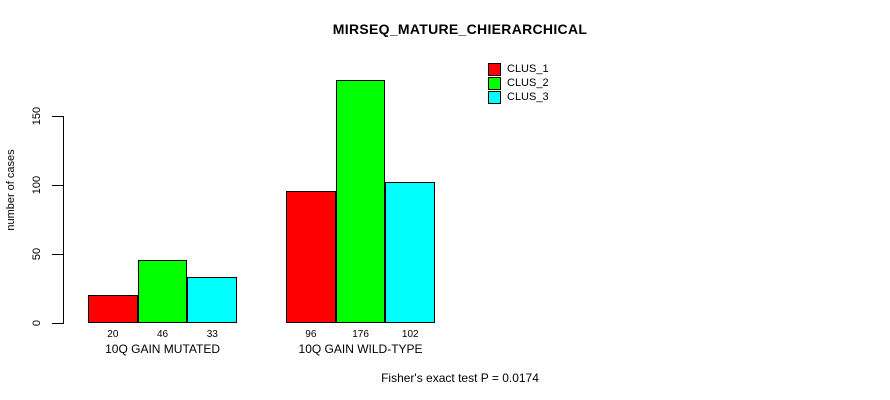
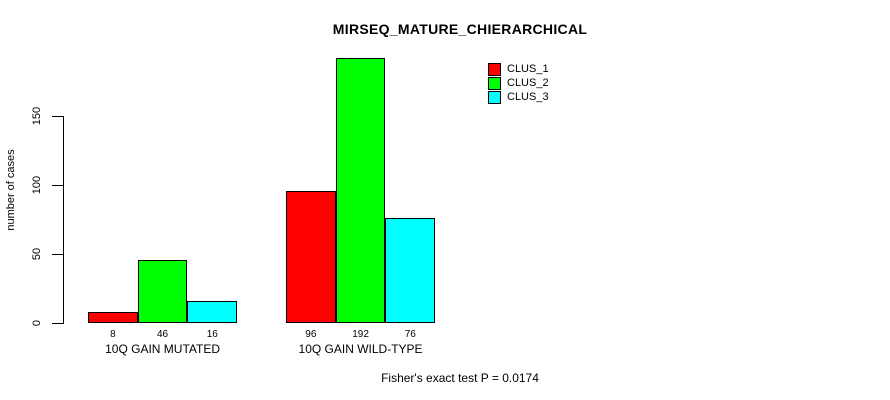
CLUS_1/10Q GAIN MUTATED: 20 -> 8
CLUS_3/10Q GAIN MUTATED: 33 -> 16
CLUS_2/10Q GAIN WILD-TYPE: 176 -> 192
CLUS_3/10Q GAIN WILD-TYPE: 102 -> 76
